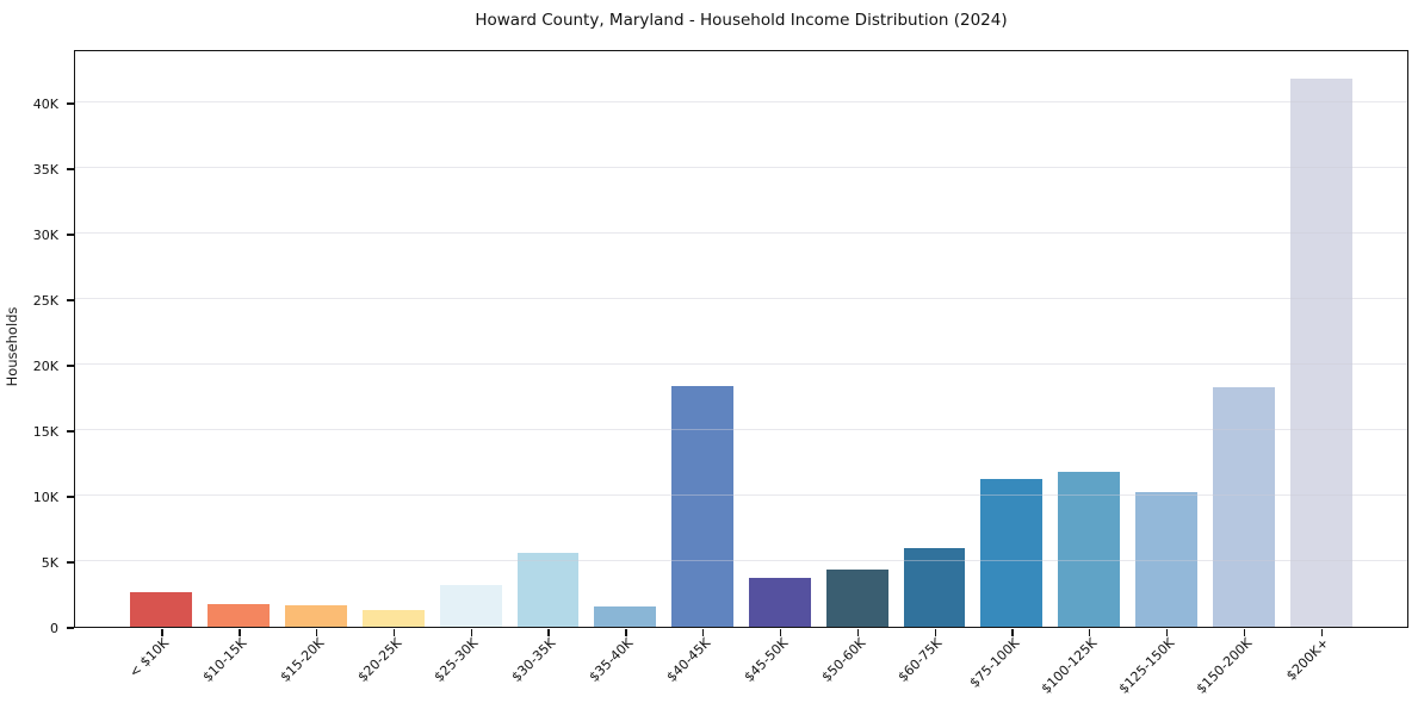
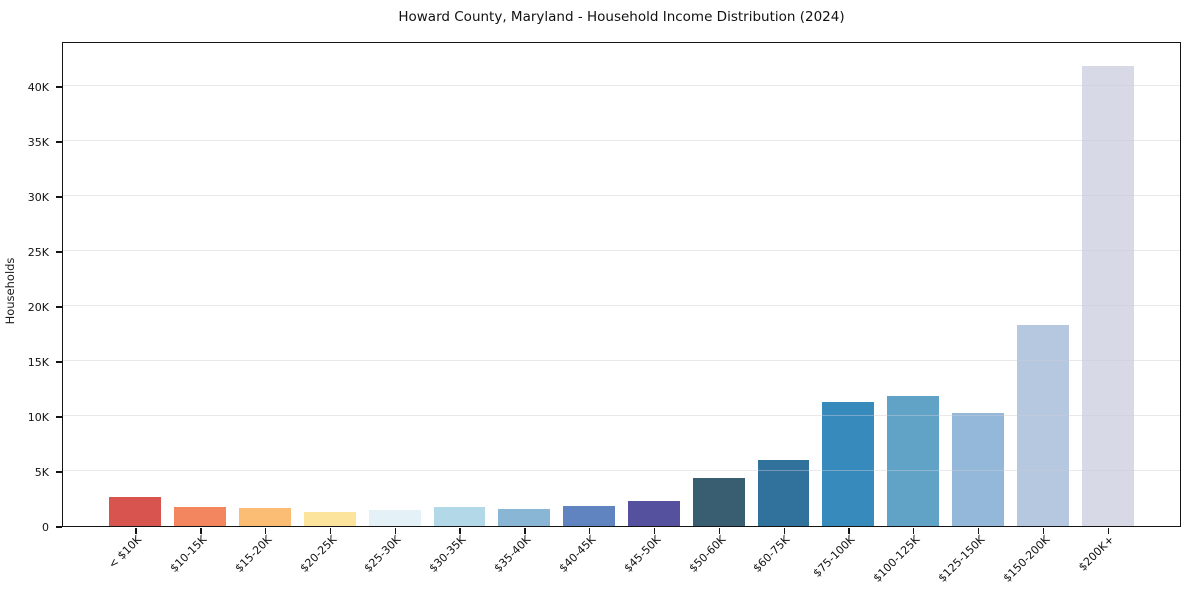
$25-30K: 3.2K -> 1.5K
$30-35K: 5.7K -> 1.8K
$40-45K: 18.4K -> 1.8K
$45-50K: 3.7K -> 2.3K
